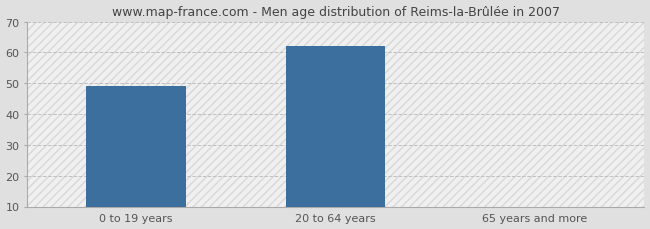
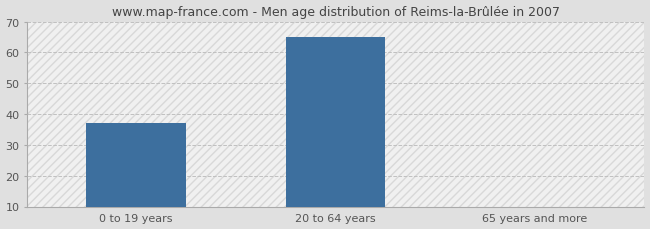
0 to 19 years: 49 -> 37
20 to 64 years: 62 -> 65
